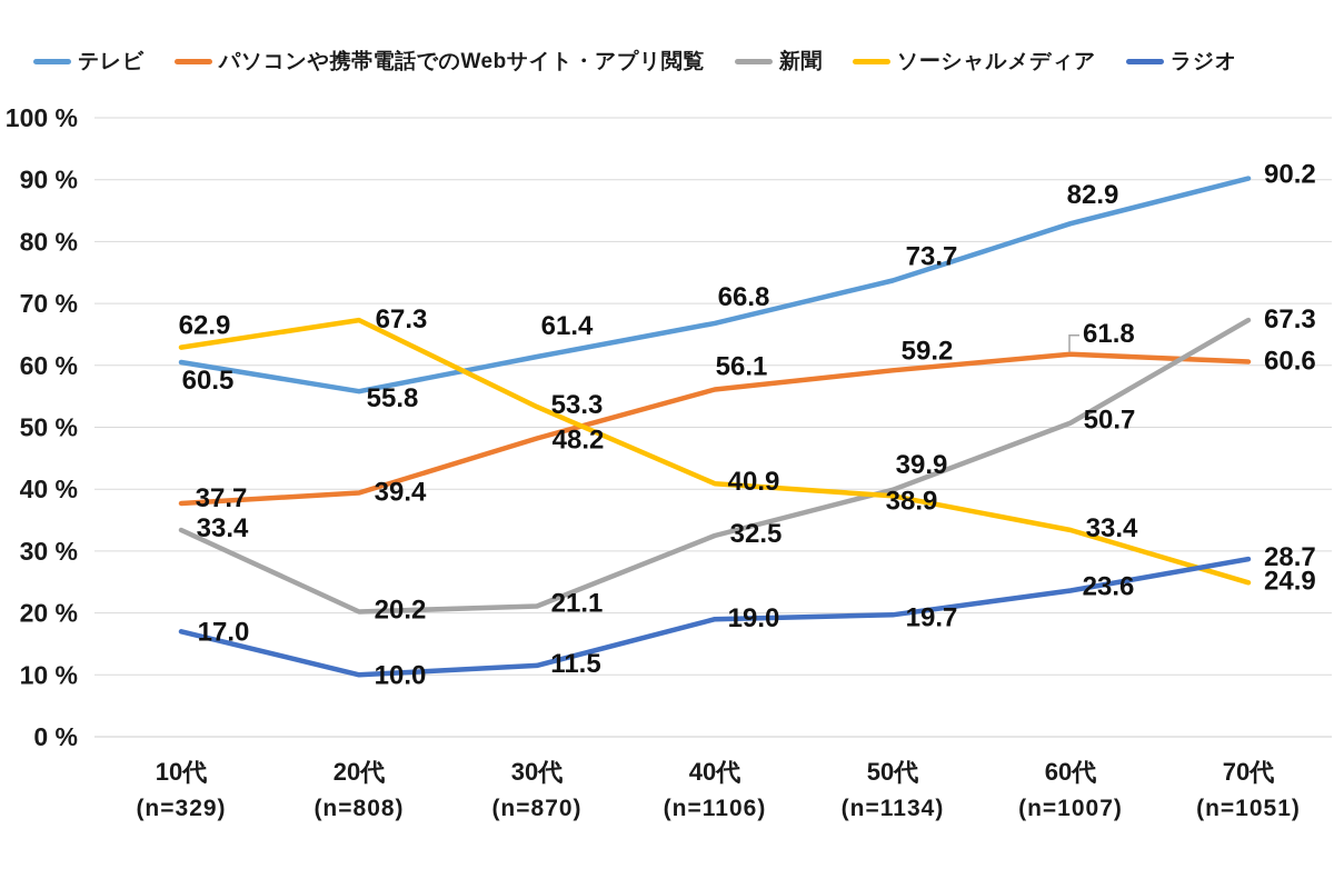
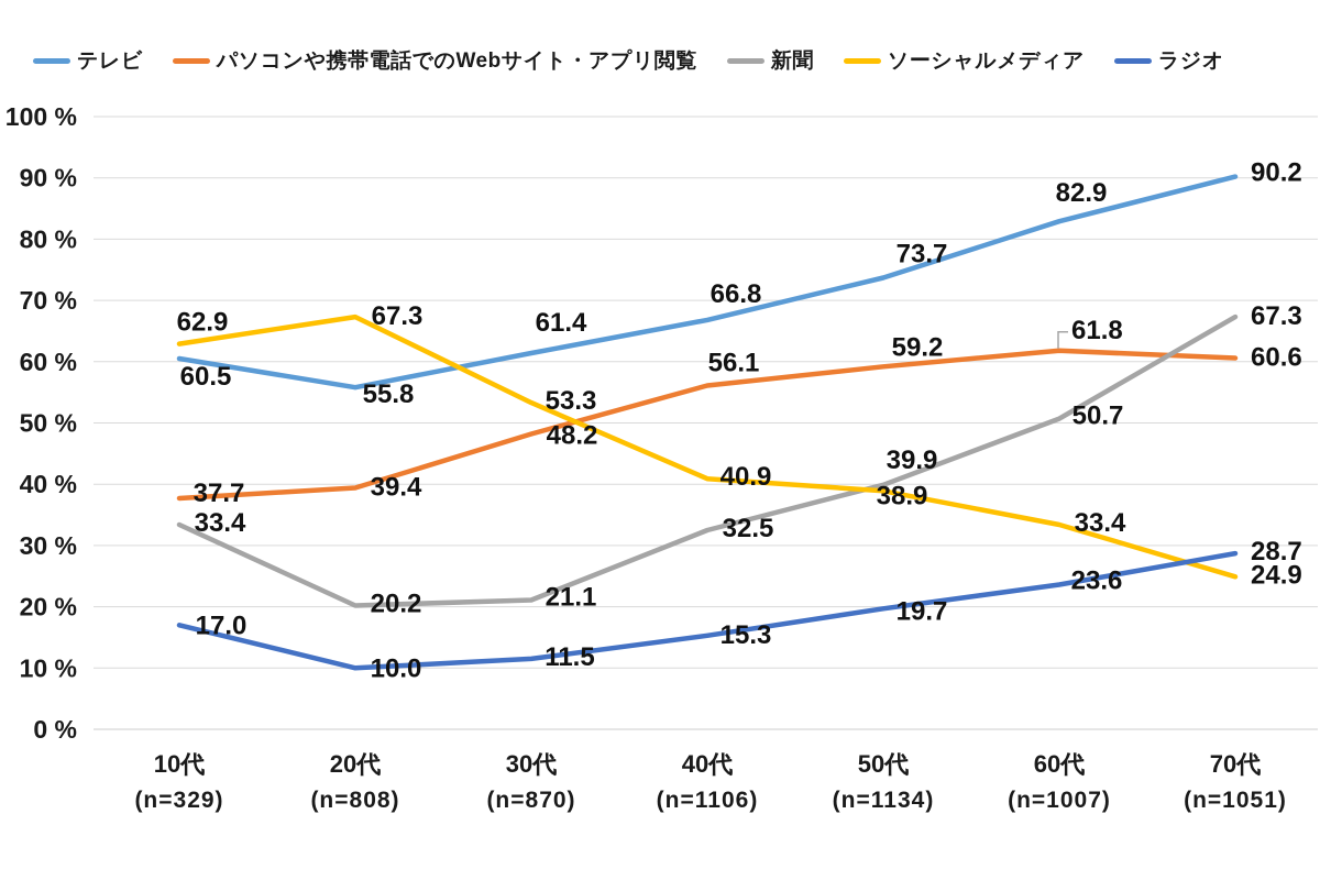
ラジオ/40代: 19.0 -> 15.3
